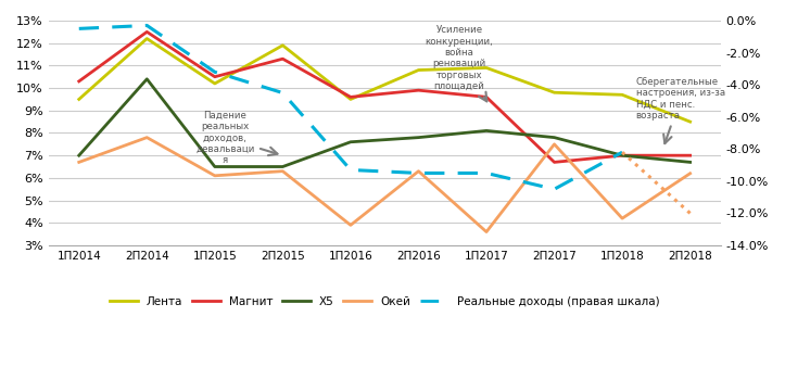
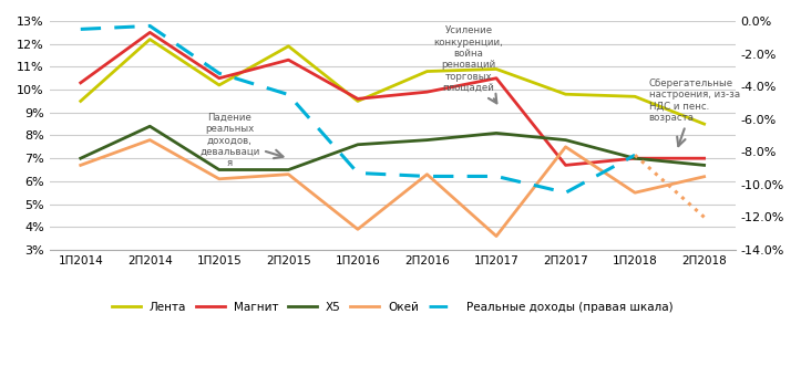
Х5/2П2014: 10.4% -> 8.4%
Магнит/1П2017: 9.6% -> 10.5%
Окей/1П2018: 4.2% -> 5.5%
